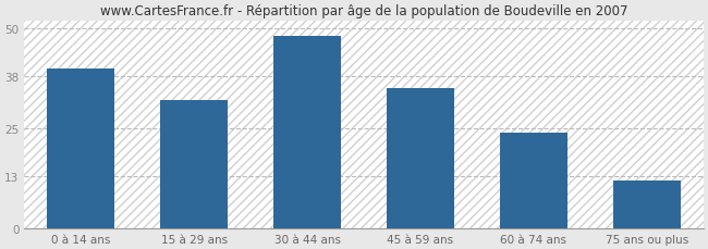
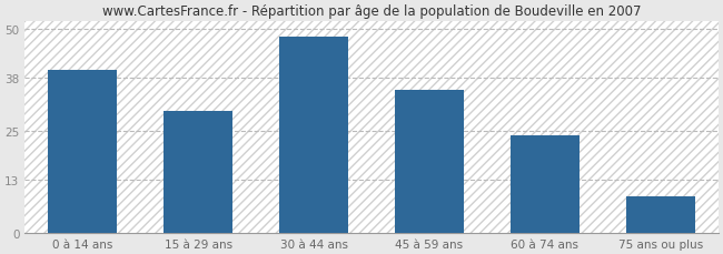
15 à 29 ans: 32 -> 30
75 ans ou plus: 12 -> 9
